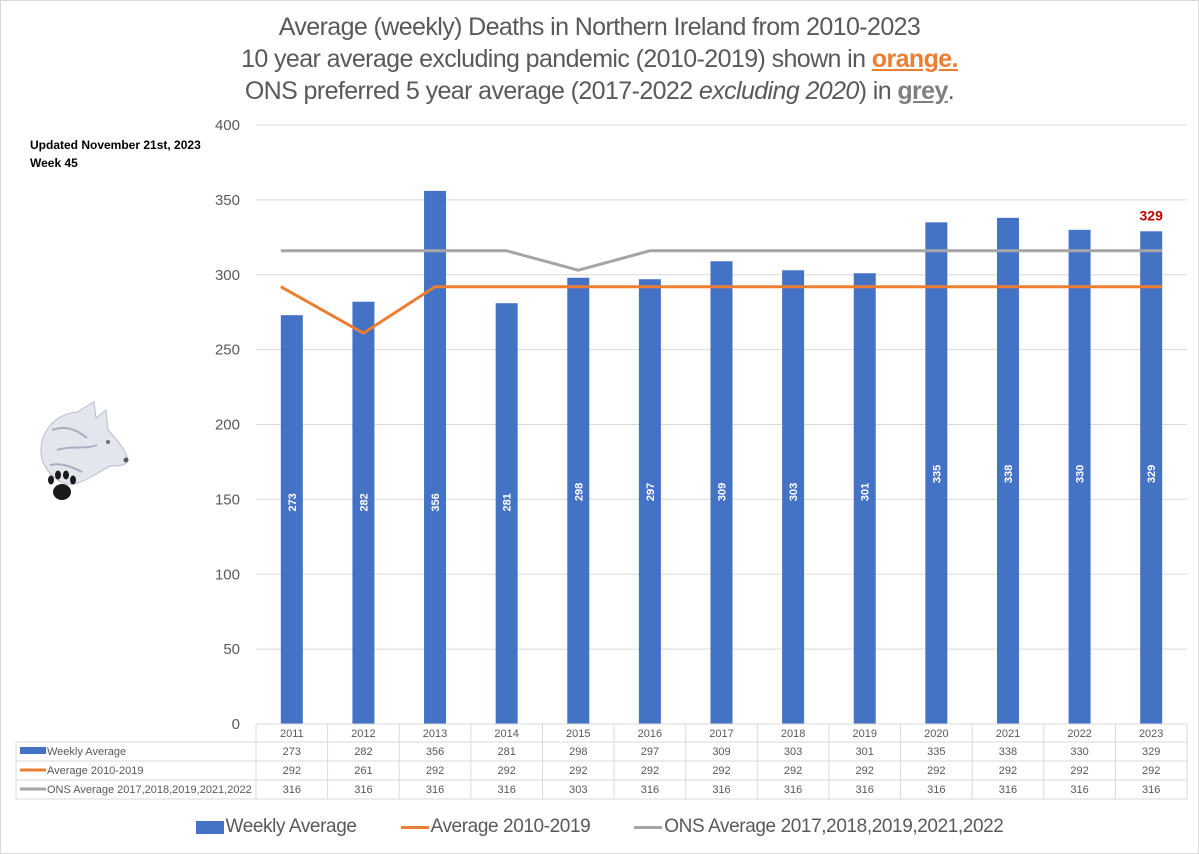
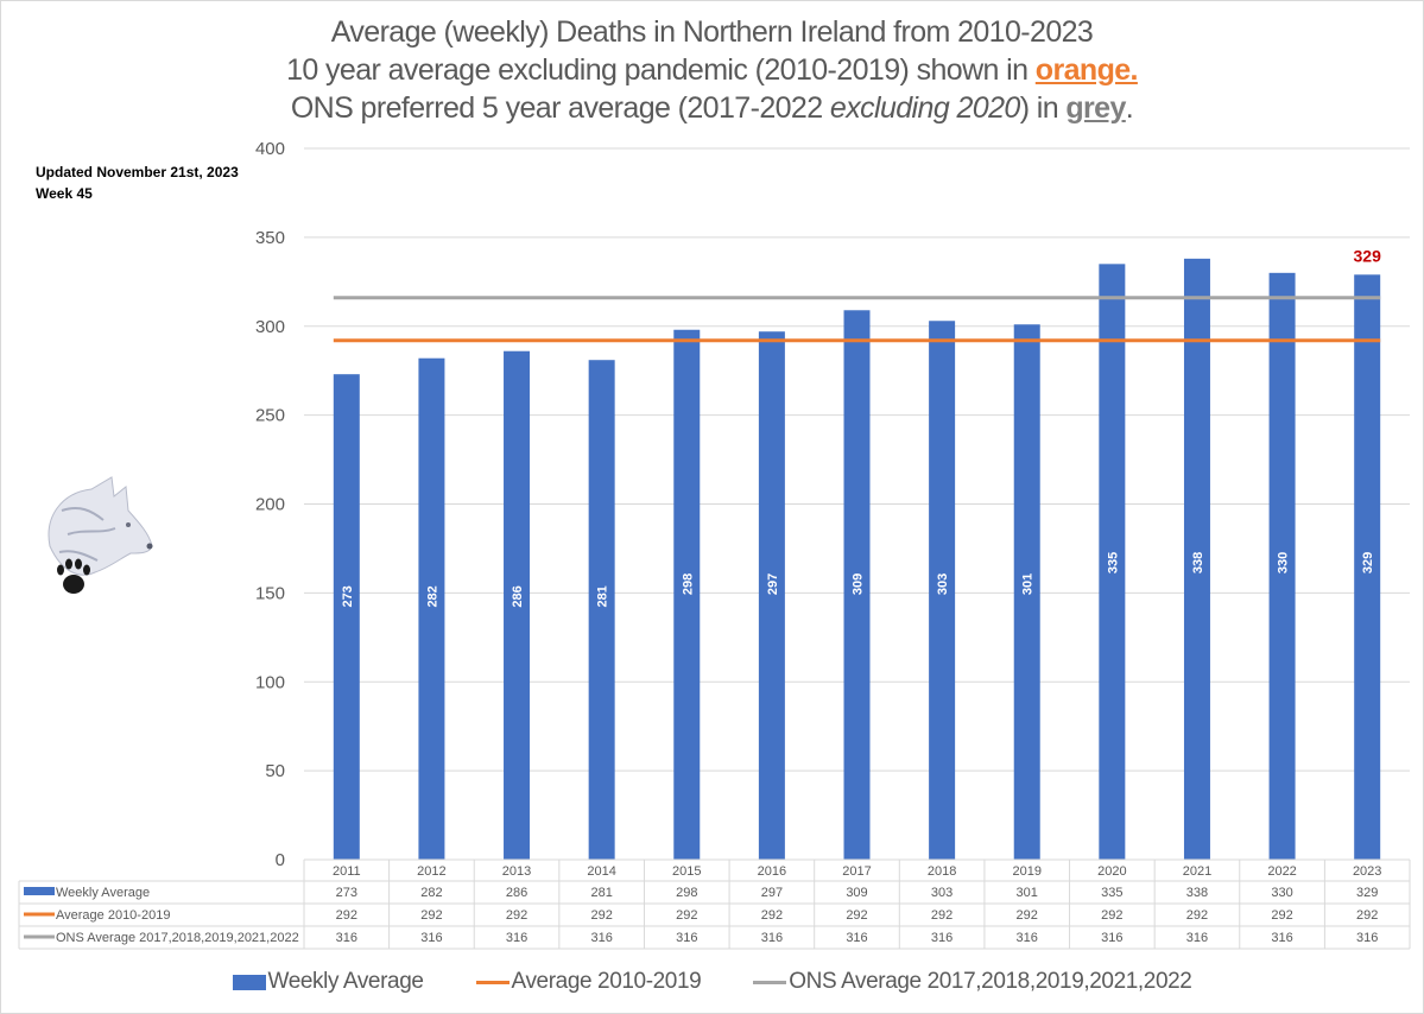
Average 2010-2019/2012: 261 -> 292
Weekly Average/2013: 356 -> 286
ONS Average 2017,2018,2019,2021,2022/2015: 303 -> 316
